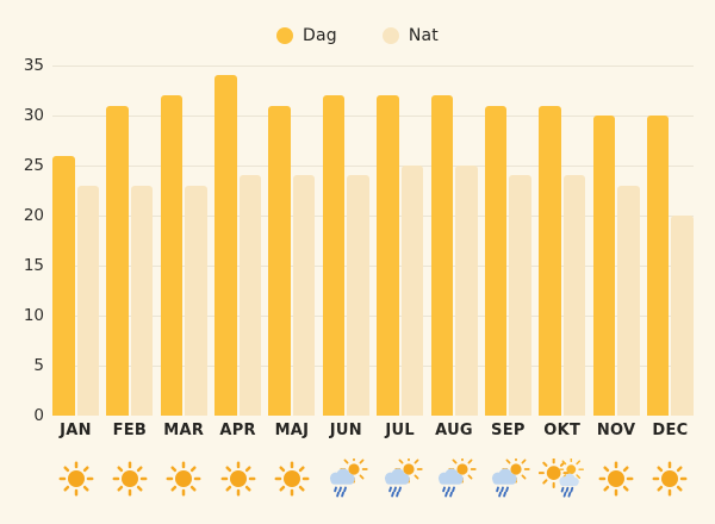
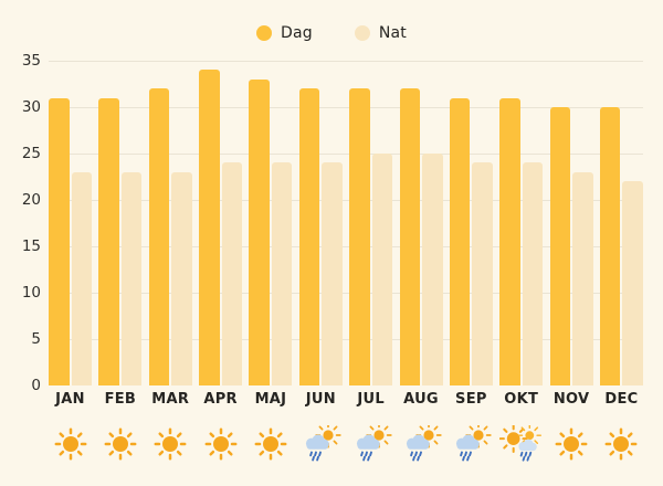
Dag/JAN: 26 -> 31
Dag/MAJ: 31 -> 33
Nat/DEC: 20 -> 22
